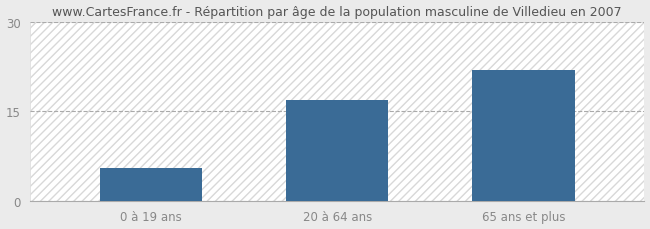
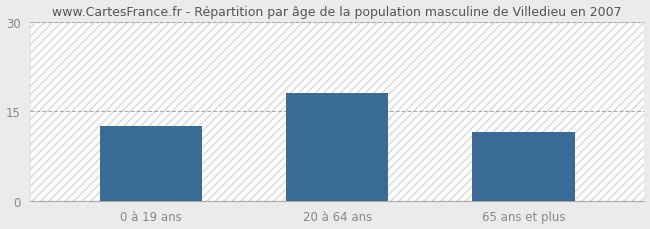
0 à 19 ans: 5.4 -> 12.5
20 à 64 ans: 16.8 -> 18.0
65 ans et plus: 21.8 -> 11.5
